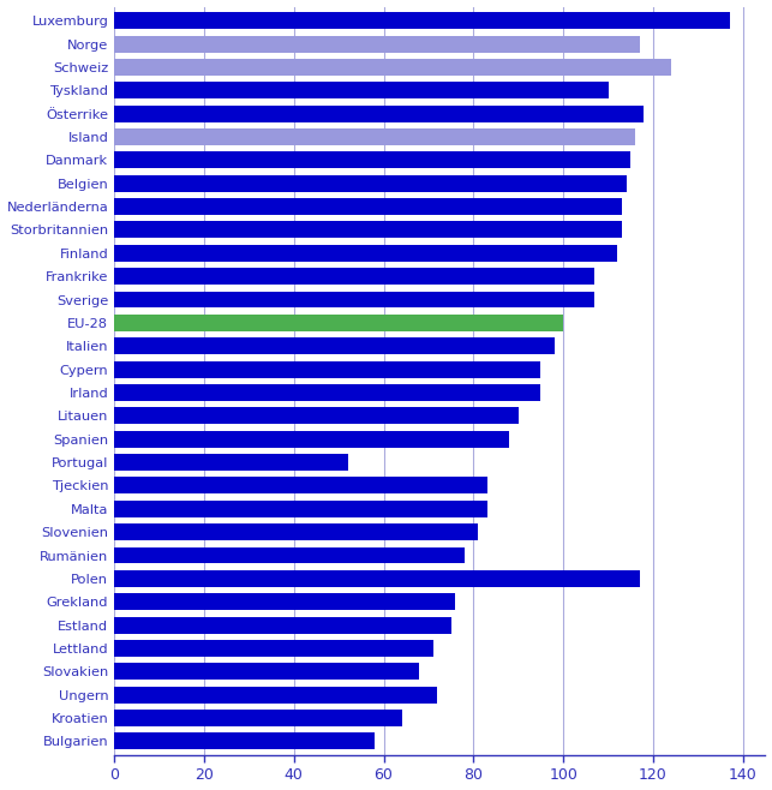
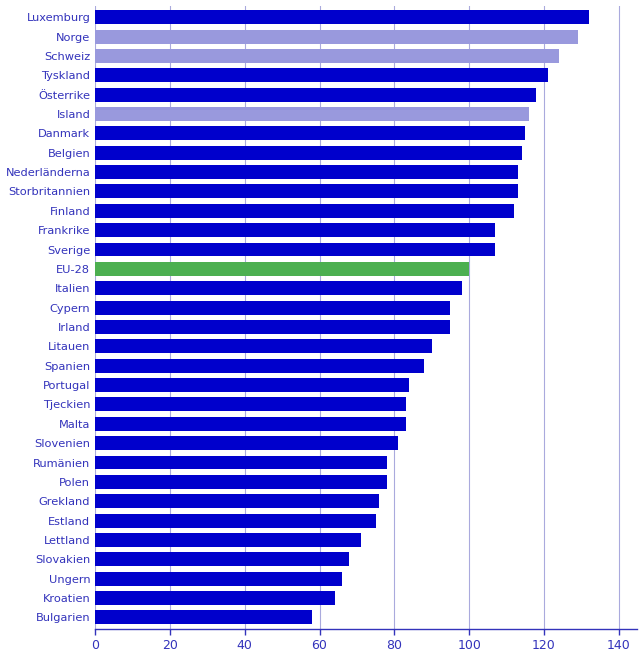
Luxemburg: 137 -> 132
Norge: 117 -> 129
Tyskland: 110 -> 121
Portugal: 52 -> 84
Polen: 117 -> 78
Ungern: 72 -> 66
